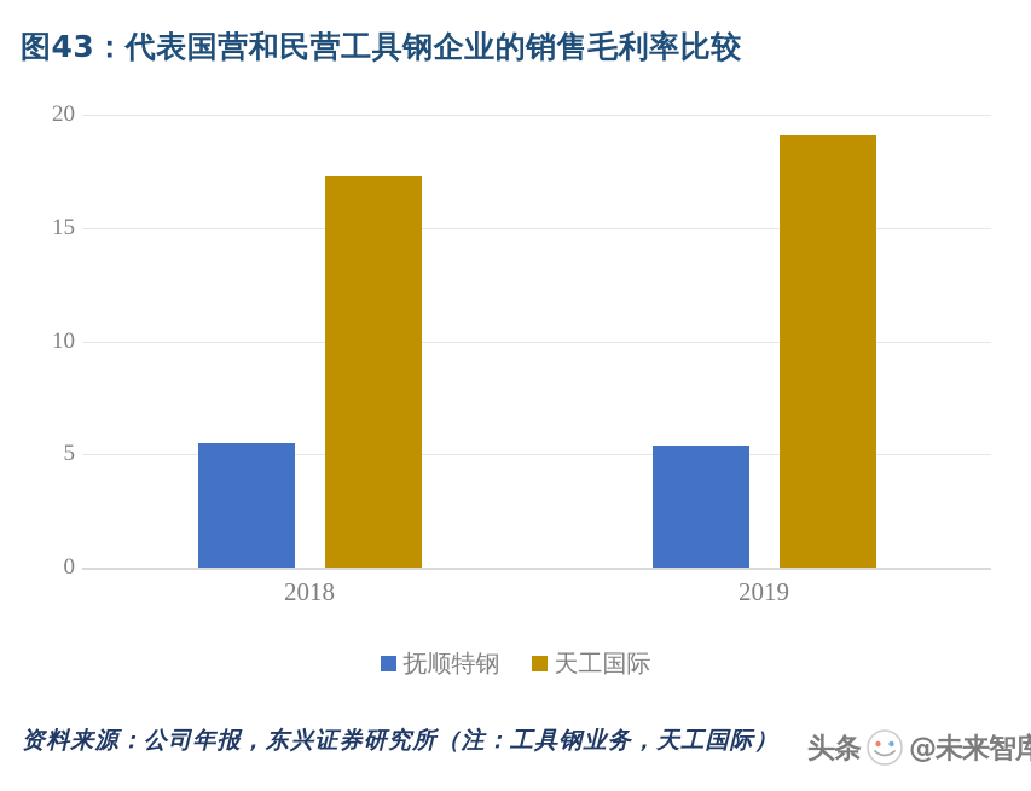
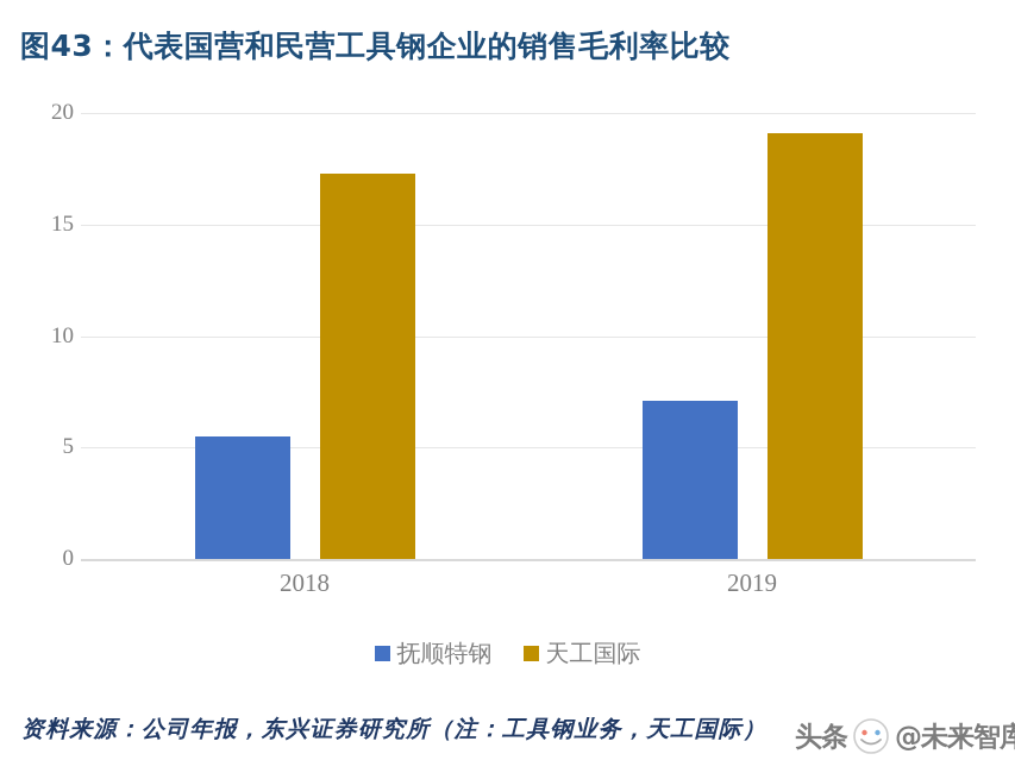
抚顺特钢/2019: 5.4 -> 7.1
